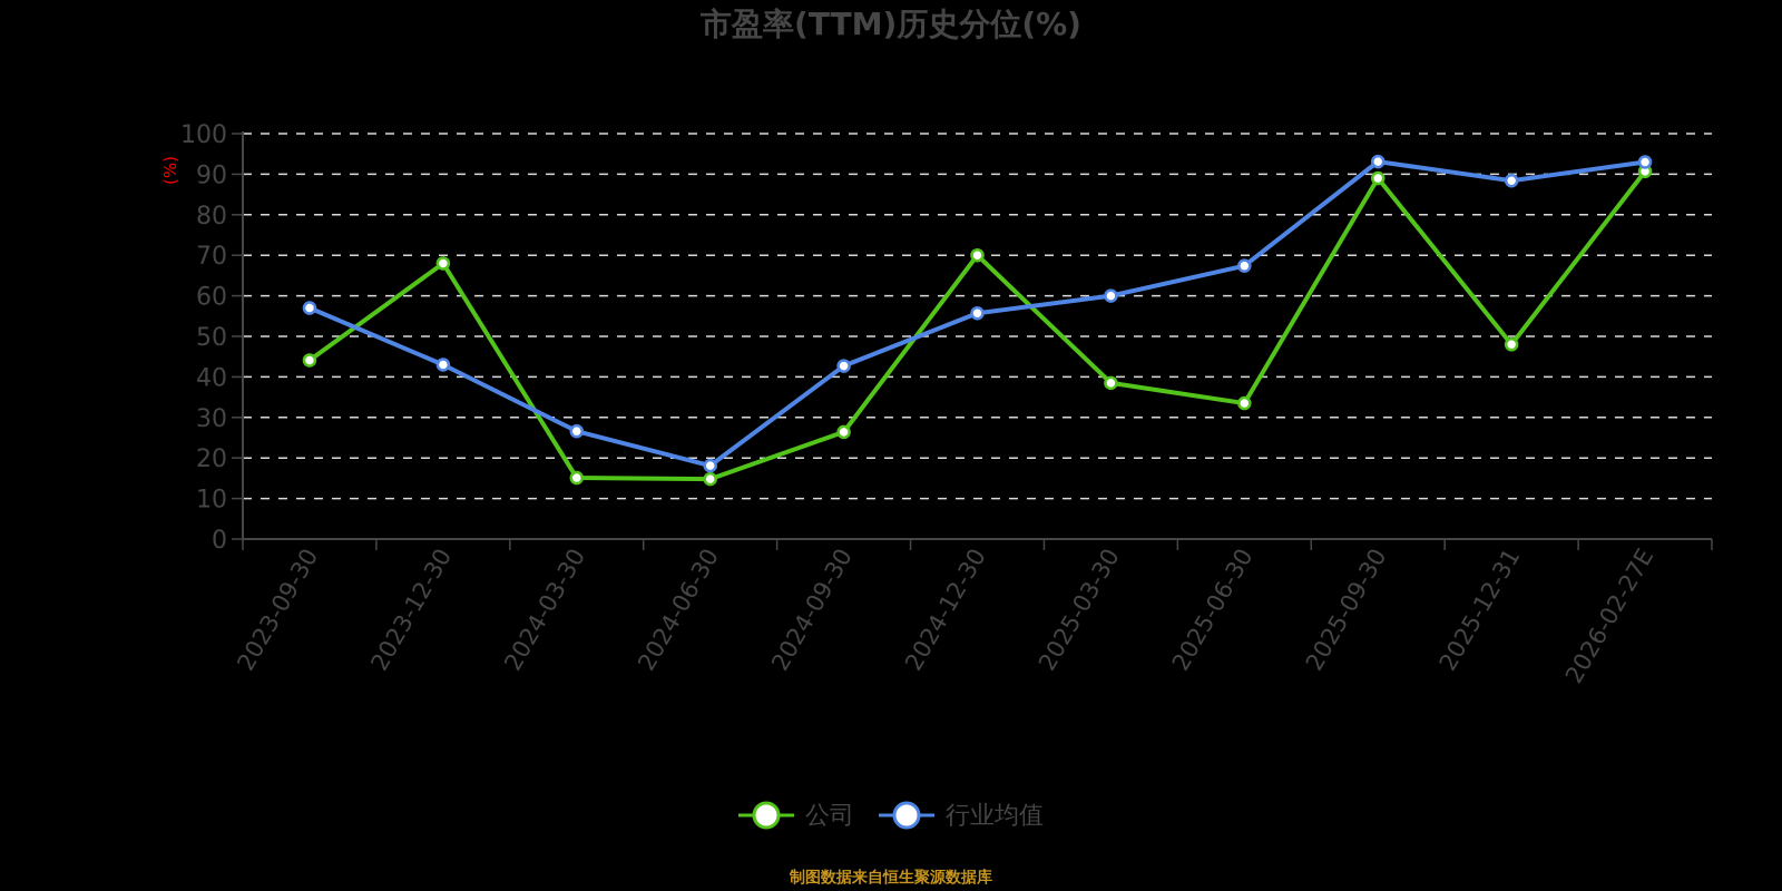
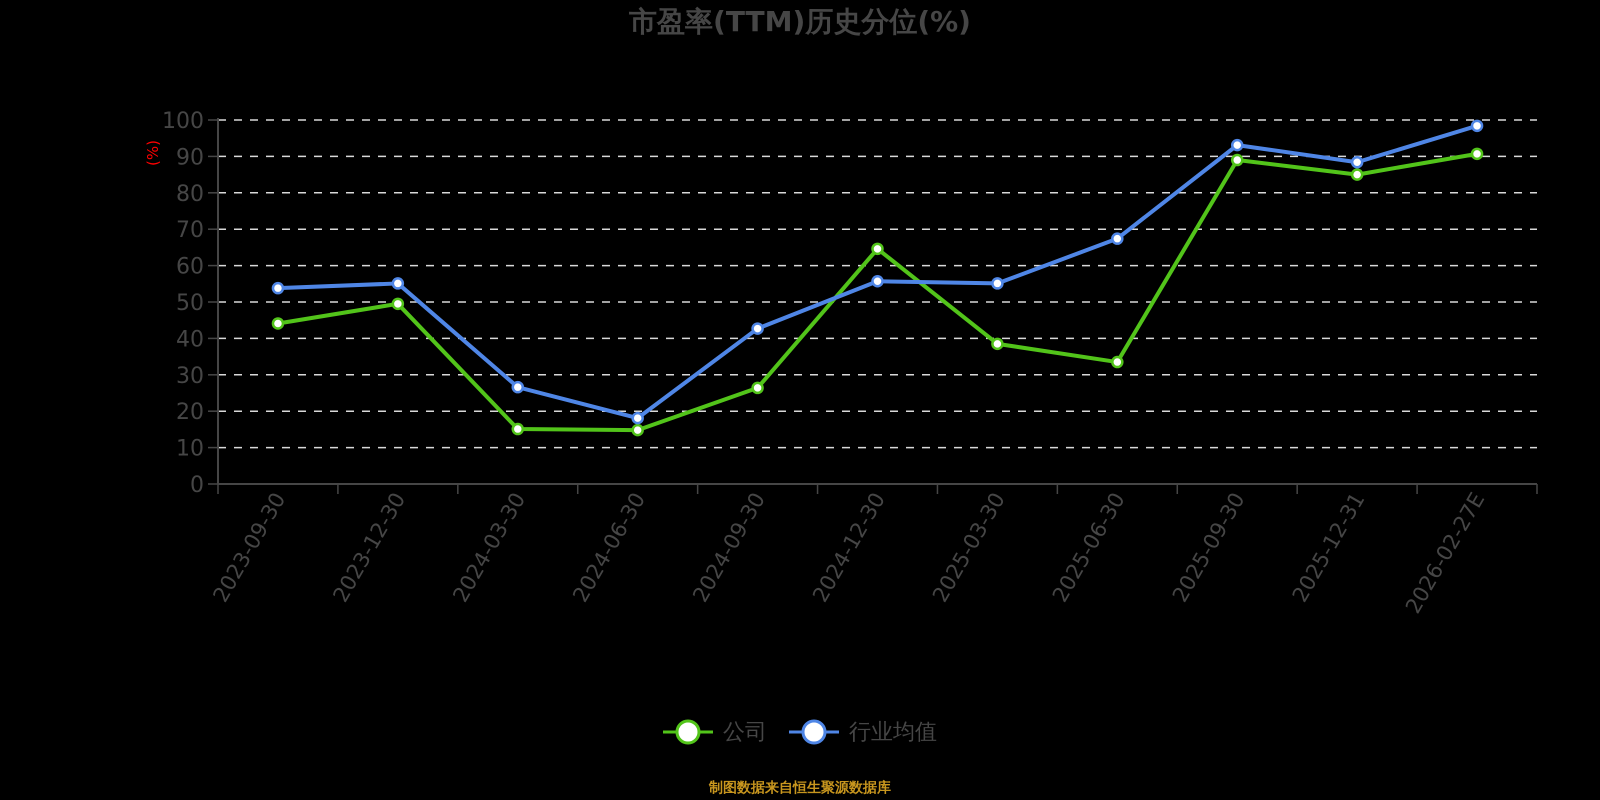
行业均值/2023-09-30: 57 -> 54
公司/2023-12-30: 68 -> 50
行业均值/2023-12-30: 43 -> 55
公司/2024-12-30: 70 -> 65
行业均值/2025-03-30: 60 -> 55
公司/2025-12-31: 48 -> 85
行业均值/2026-02-27E: 93 -> 98
